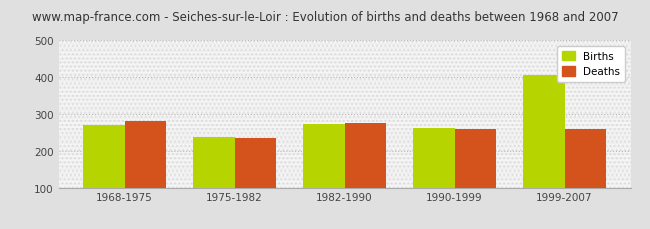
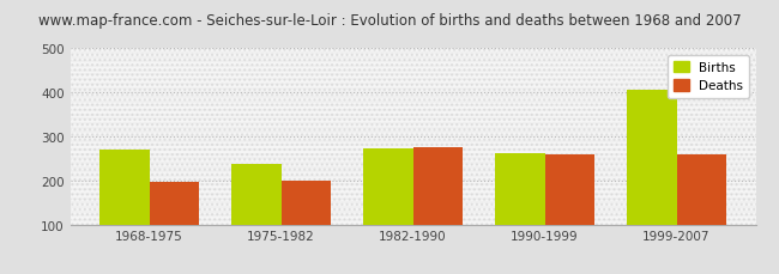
Deaths/1968-1975: 280 -> 197
Deaths/1975-1982: 235 -> 200
